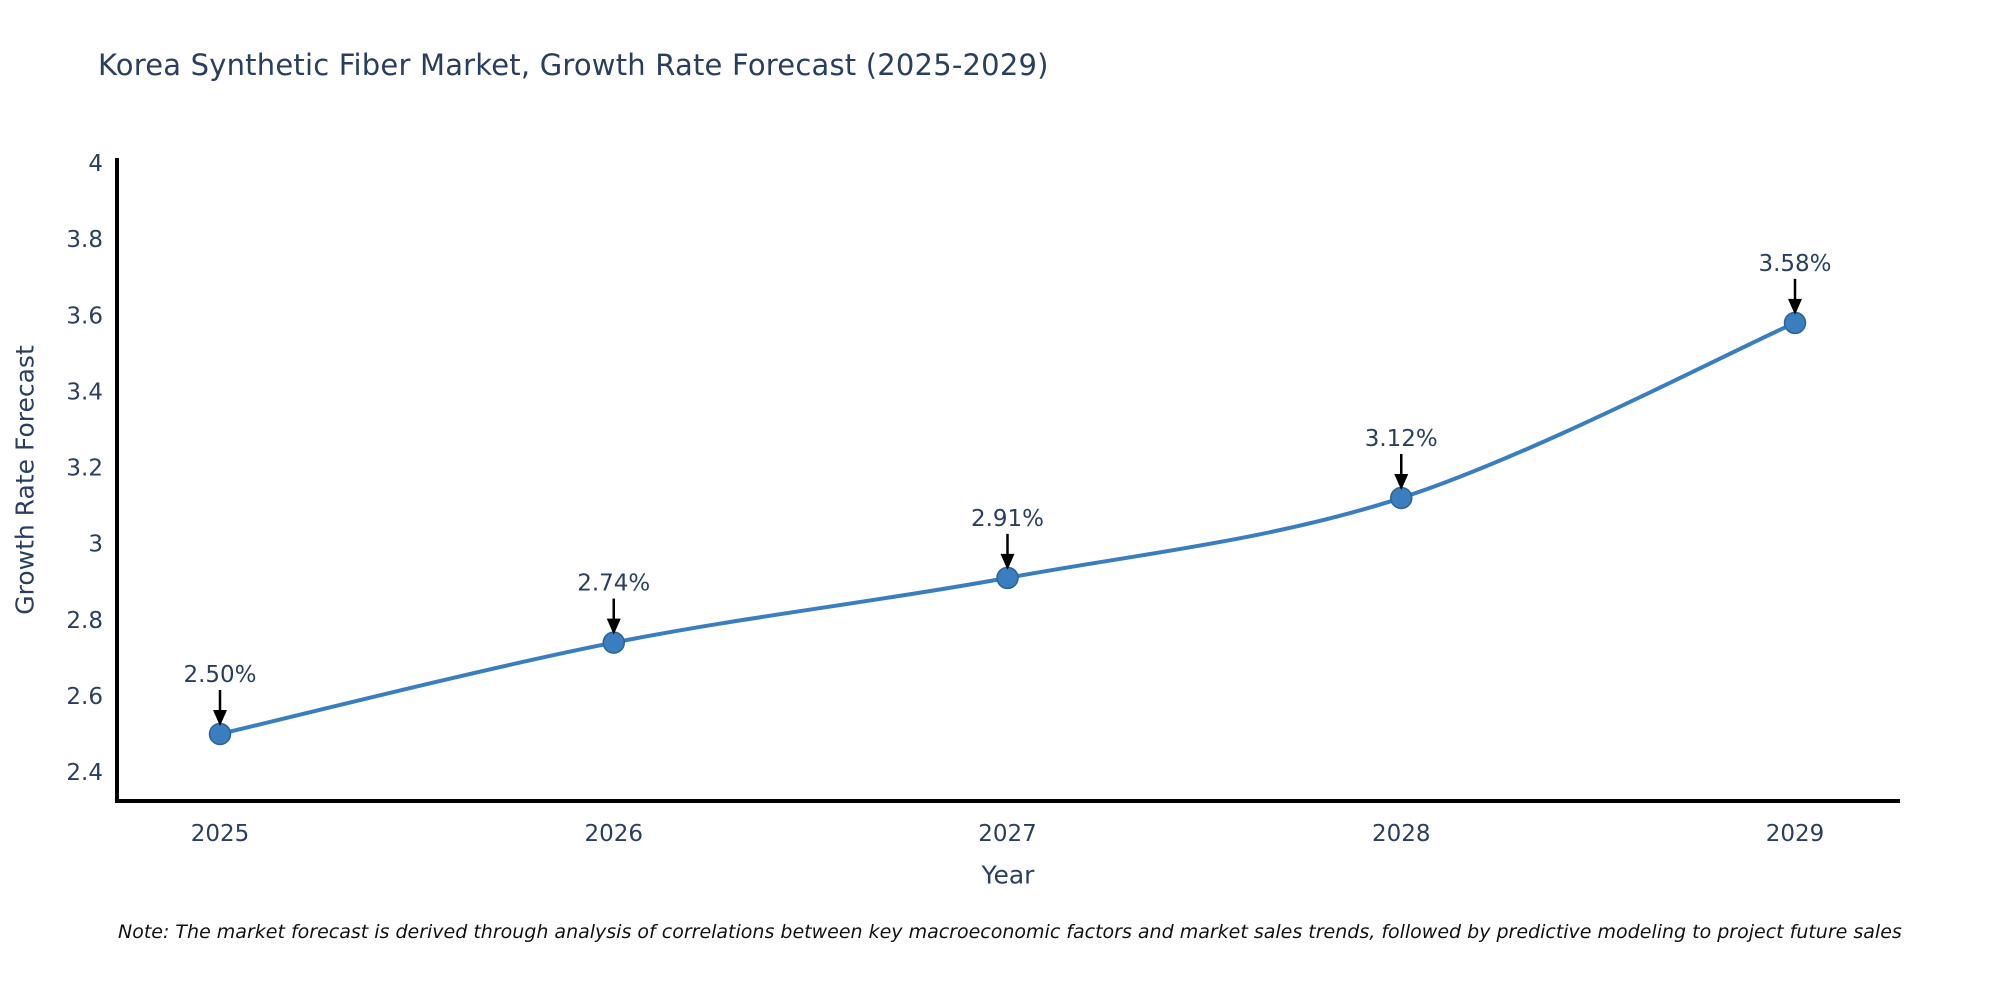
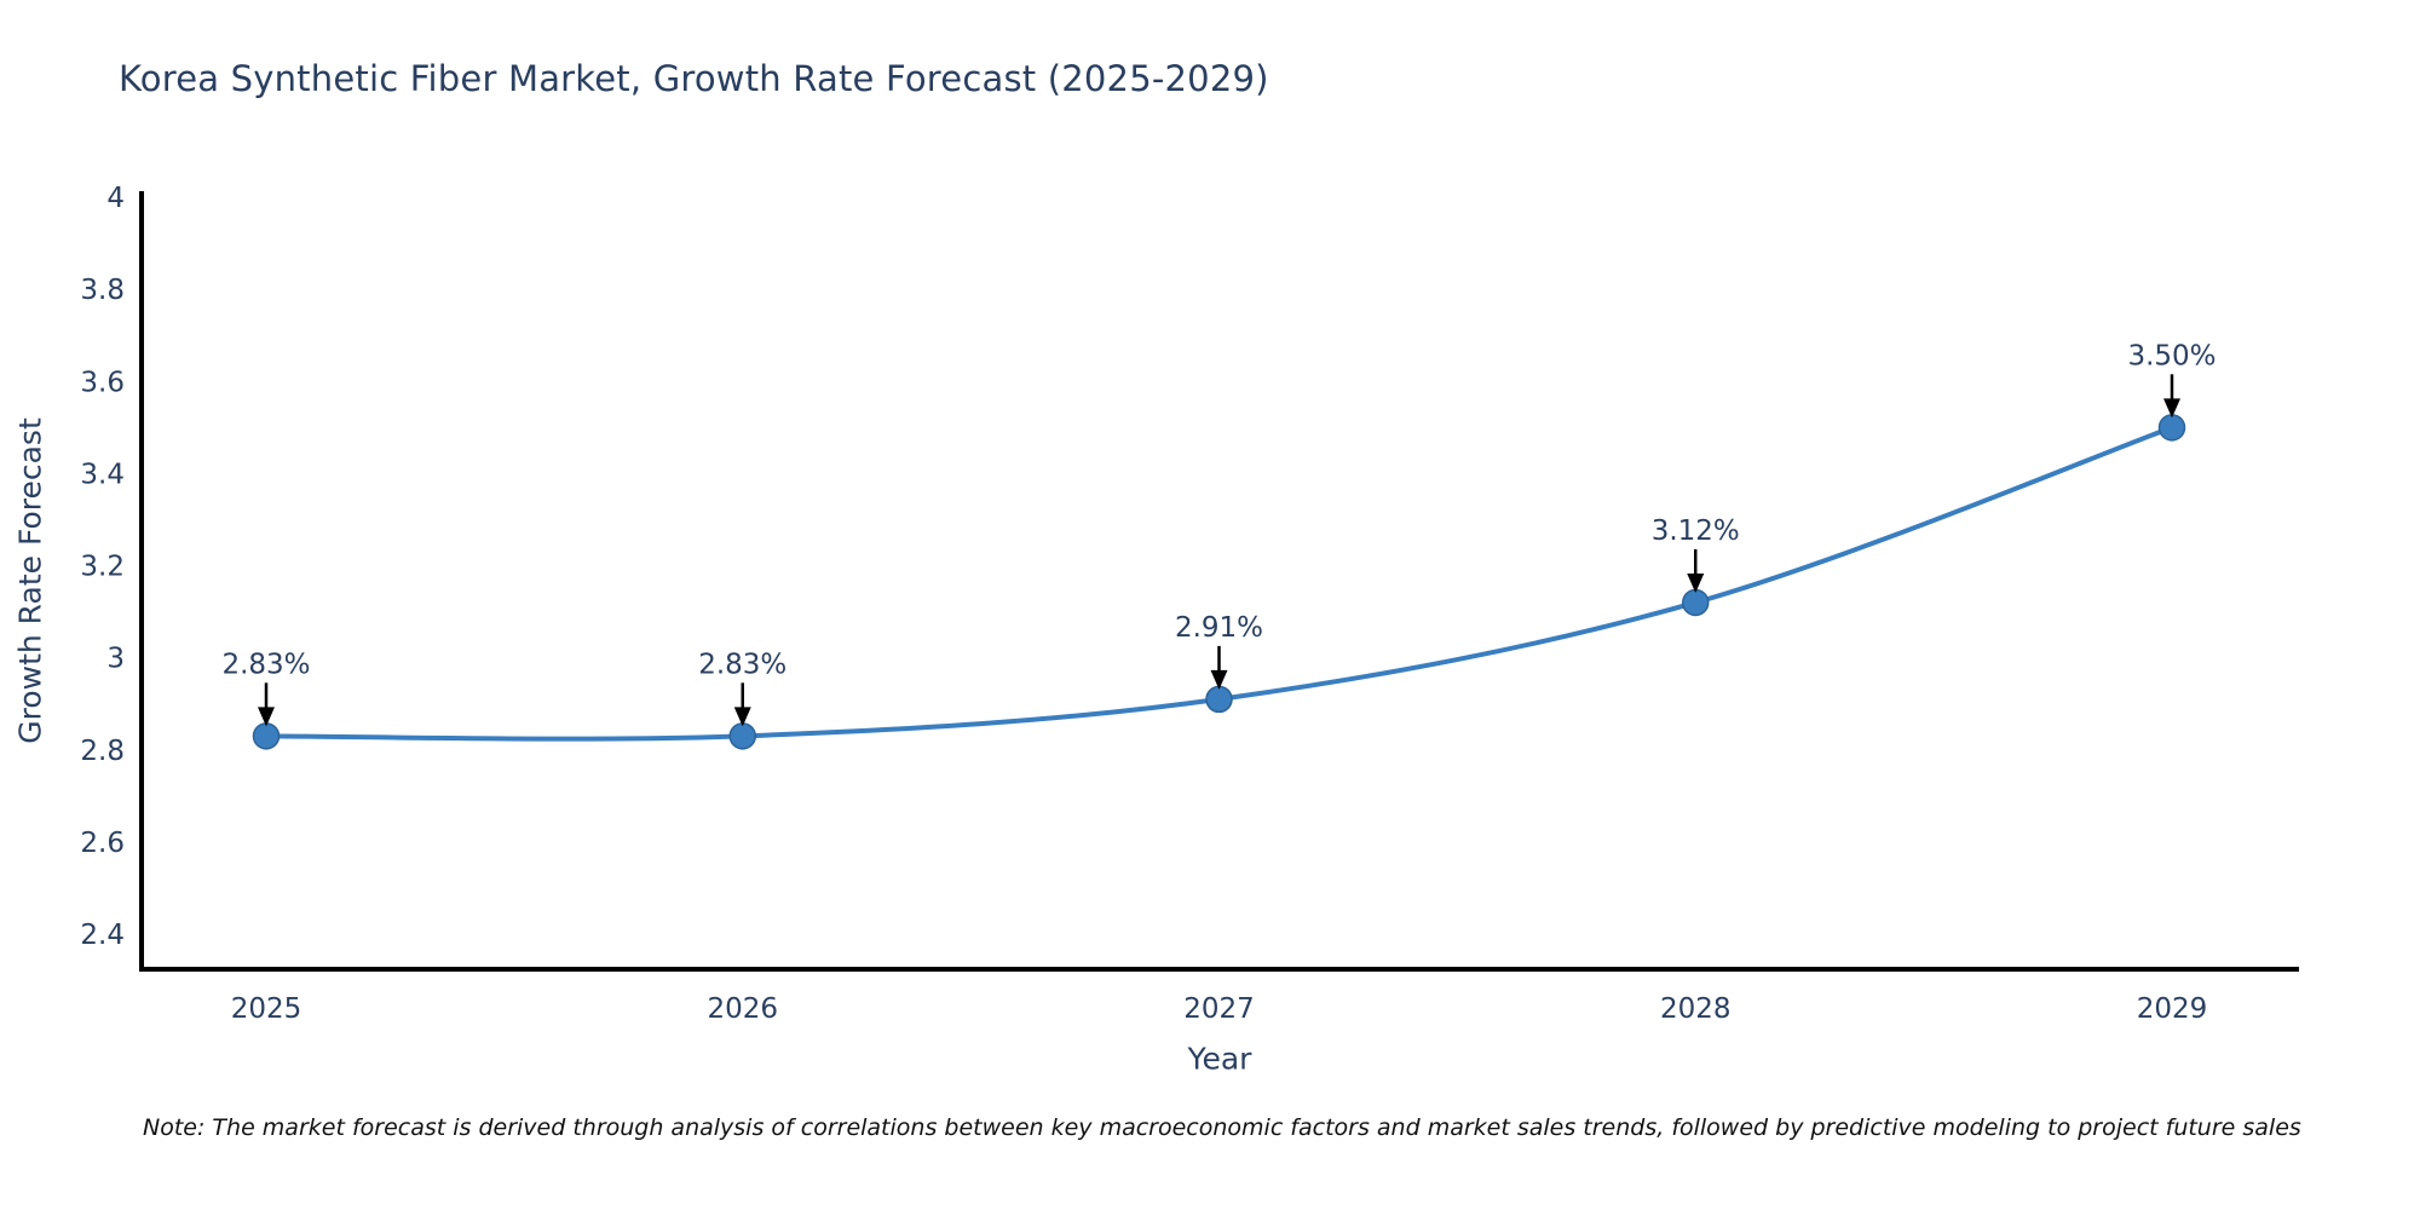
2025: 2.50% -> 2.83%
2026: 2.74% -> 2.83%
2029: 3.58% -> 3.50%
